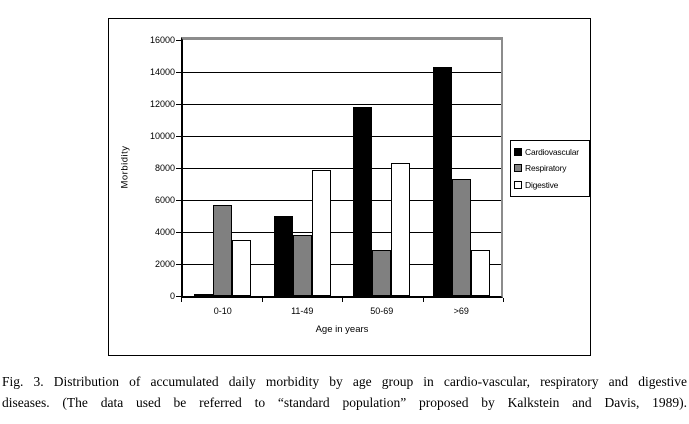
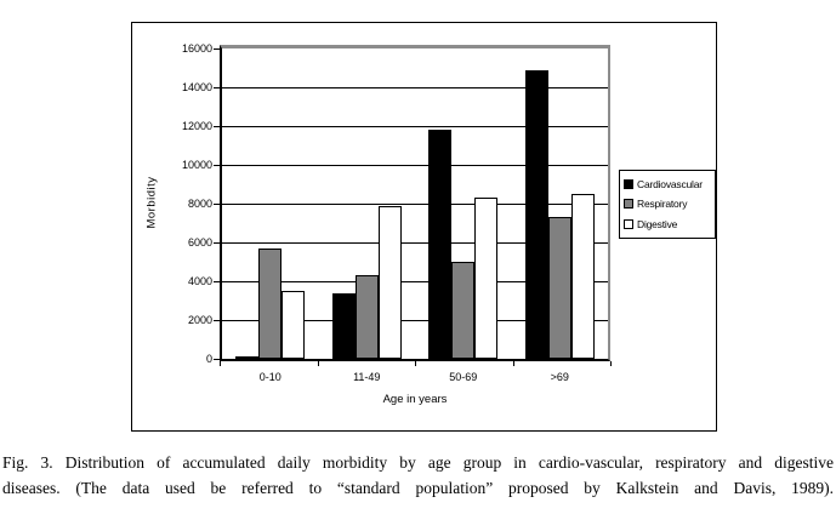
Cardiovascular/11-49: 5000 -> 3400
Respiratory/11-49: 3800 -> 4300
Respiratory/50-69: 2900 -> 5000
Cardiovascular/>69: 14300 -> 14900
Digestive/>69: 2900 -> 8500
